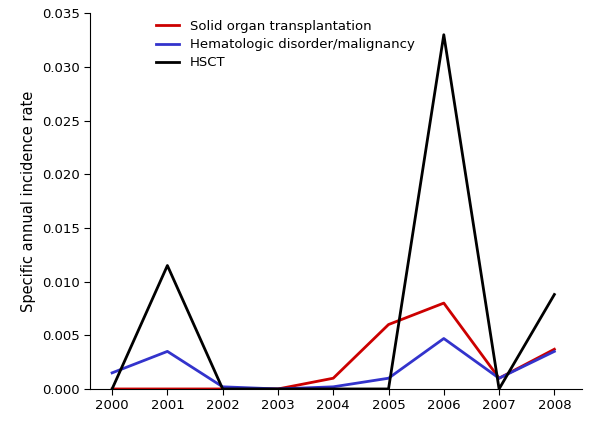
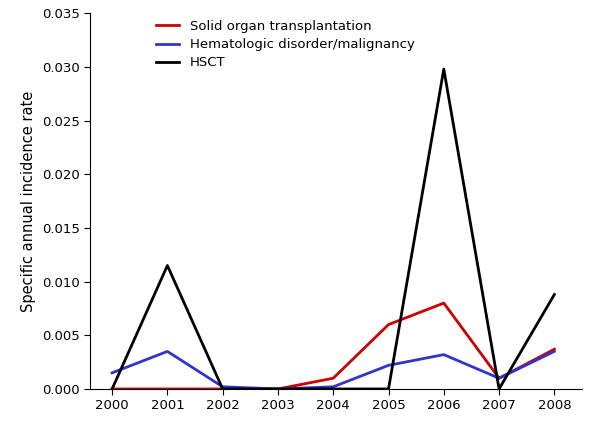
Hematologic disorder/malignancy/2005: 0.0010 -> 0.0022
Hematologic disorder/malignancy/2006: 0.0047 -> 0.0032
HSCT/2006: 0.0330 -> 0.0298
